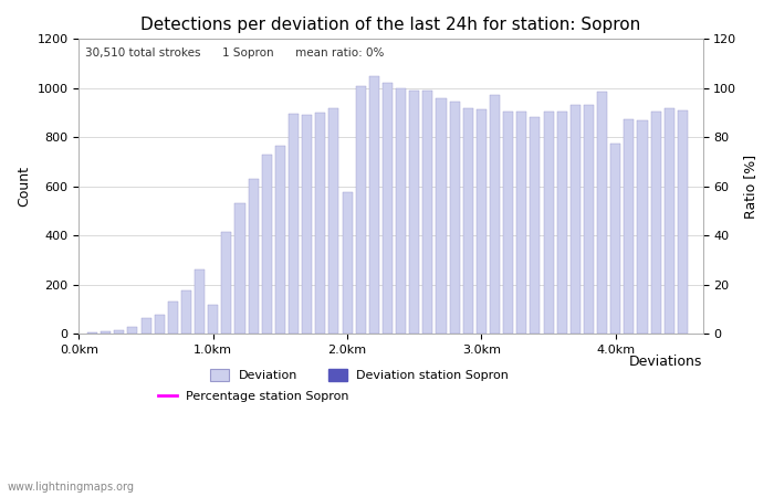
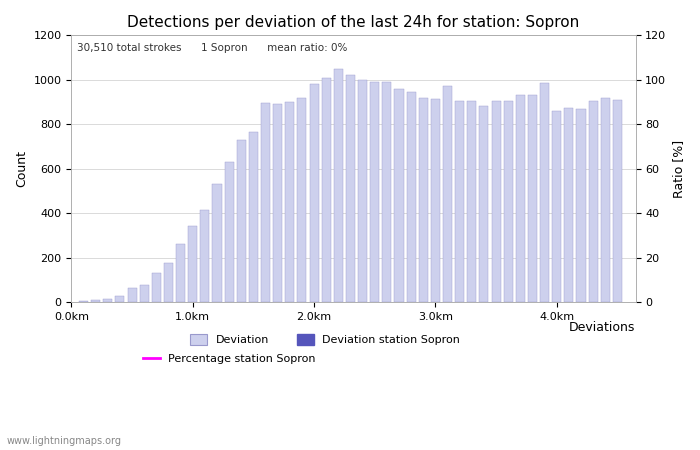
1.0km: 115 -> 340
2.0km: 575 -> 980
4.0km: 775 -> 860
